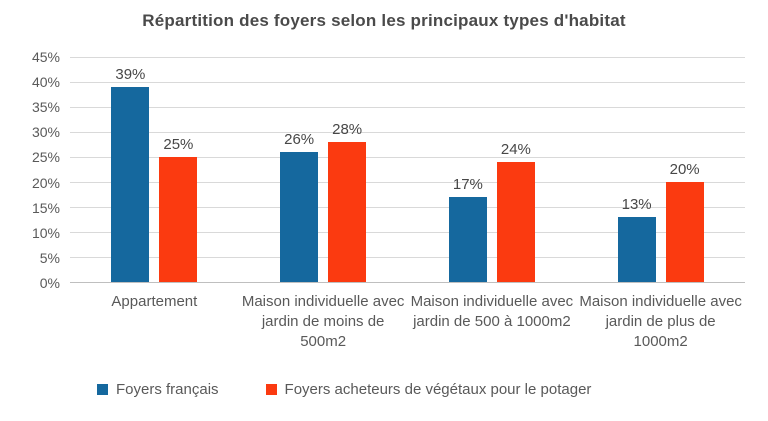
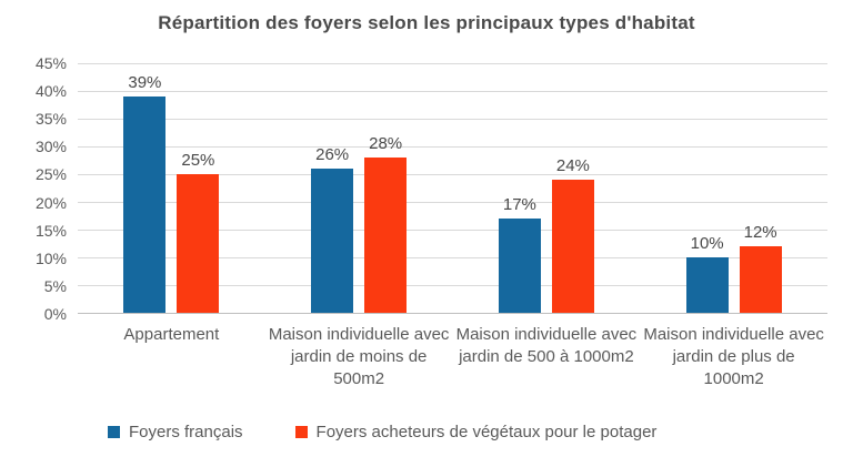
Foyers français/Maison individuelle avec jardin de plus de 1000m2: 13% -> 10%
Foyers acheteurs de végétaux pour le potager/Maison individuelle avec jardin de plus de 1000m2: 20% -> 12%
